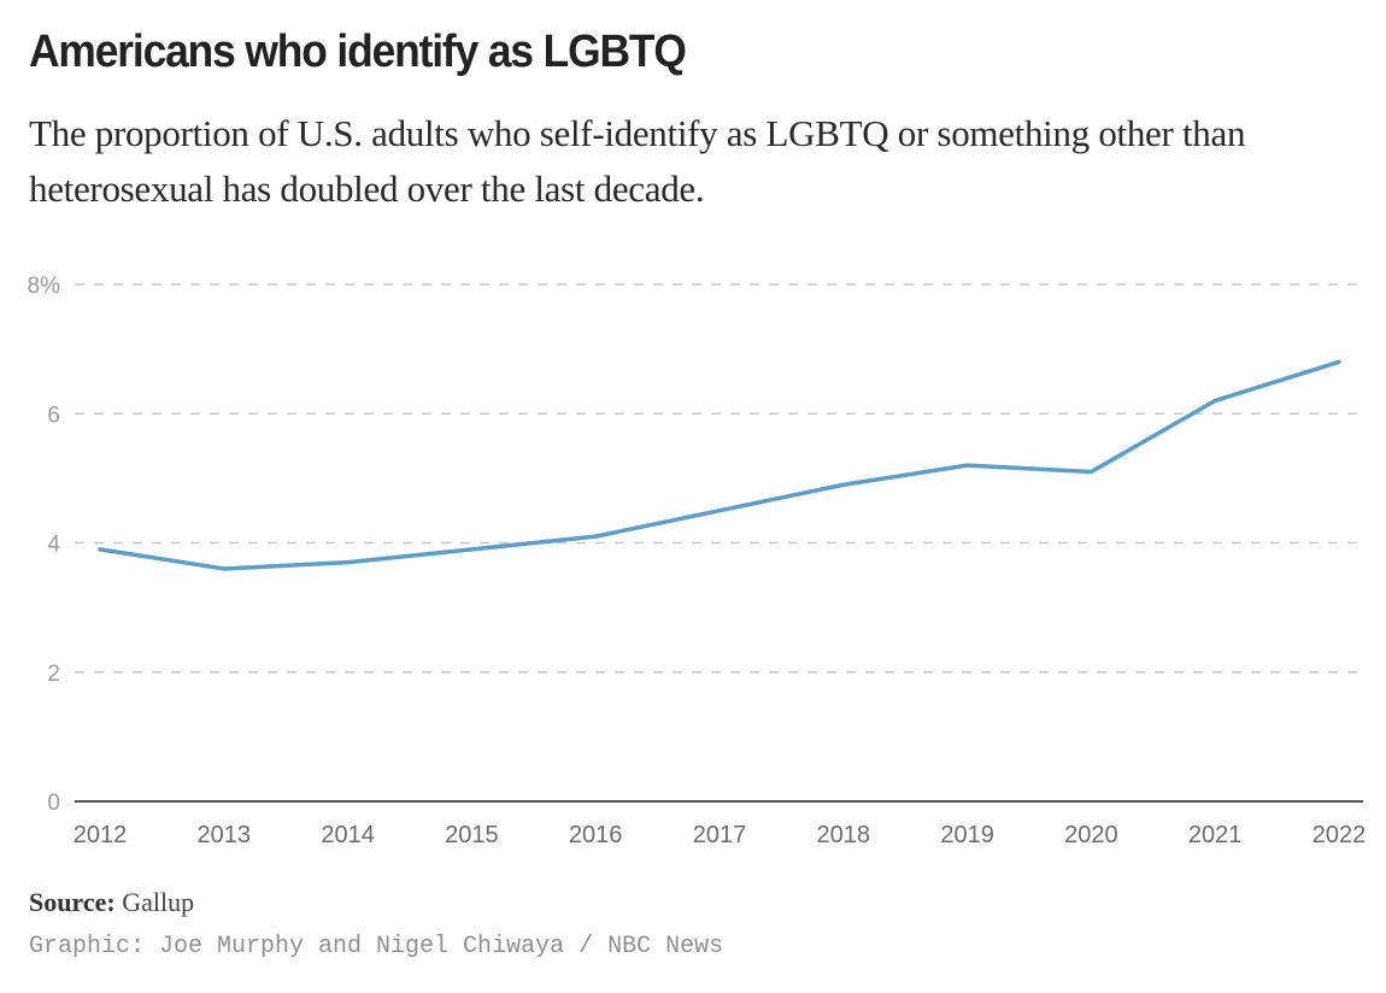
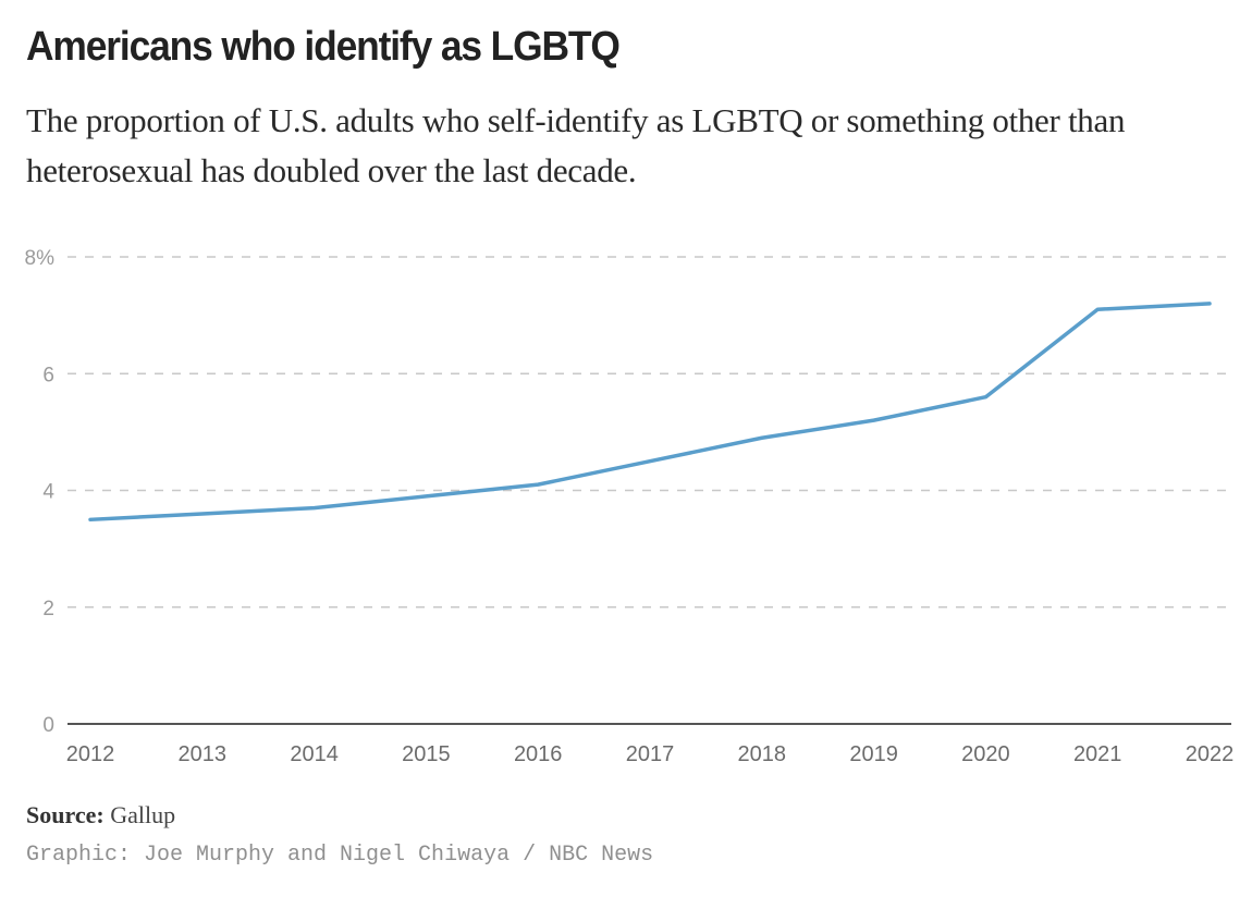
2012: 3.9% -> 3.5%
2020: 5.1% -> 5.6%
2021: 6.2% -> 7.1%
2022: 6.8% -> 7.2%
